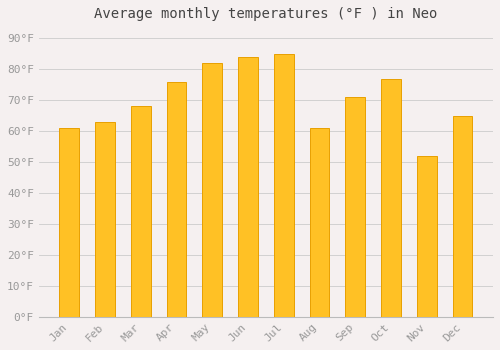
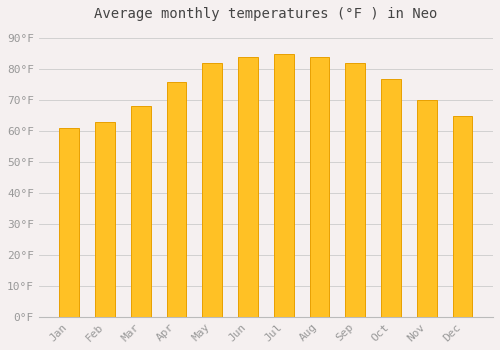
Aug: 61°F -> 84°F
Sep: 71°F -> 82°F
Nov: 52°F -> 70°F
